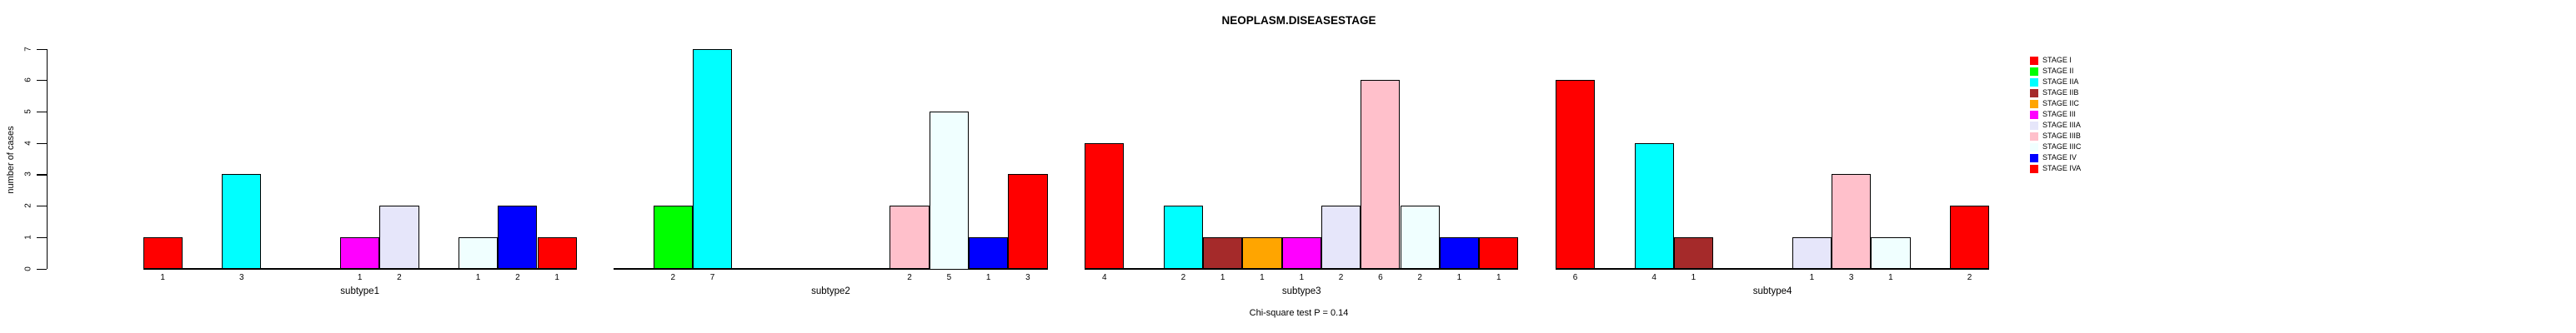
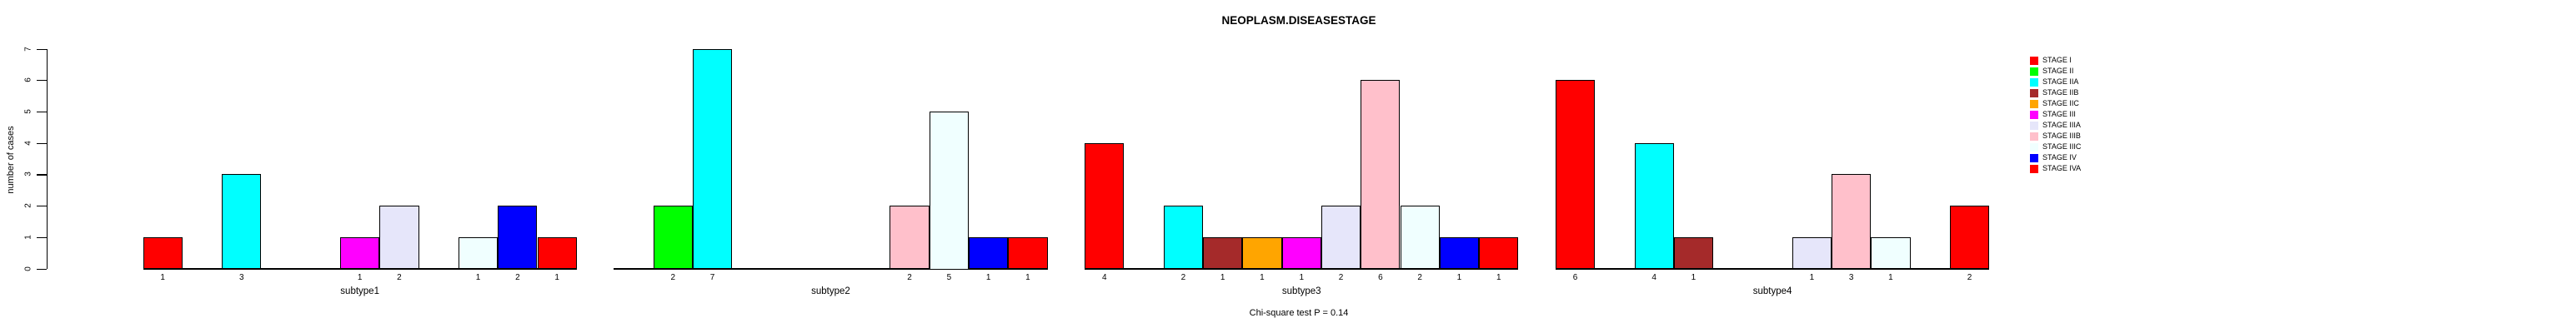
STAGE IVA/subtype2: 3 -> 1
